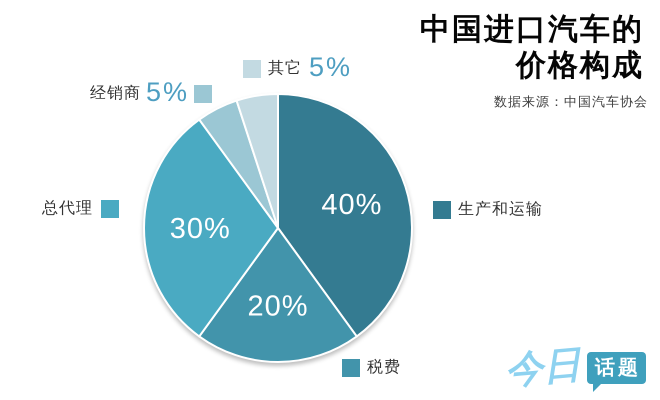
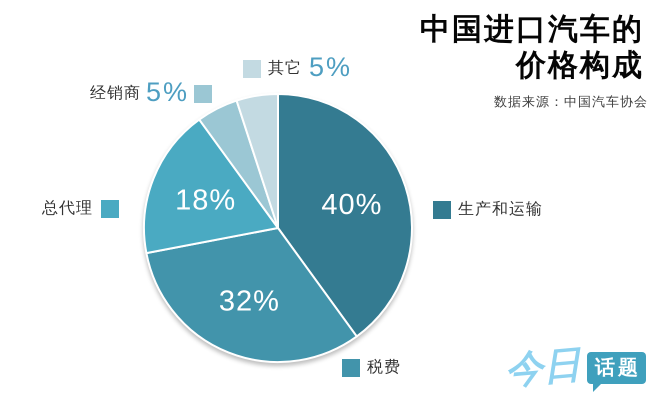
税费: 20% -> 32%
总代理: 30% -> 18%
